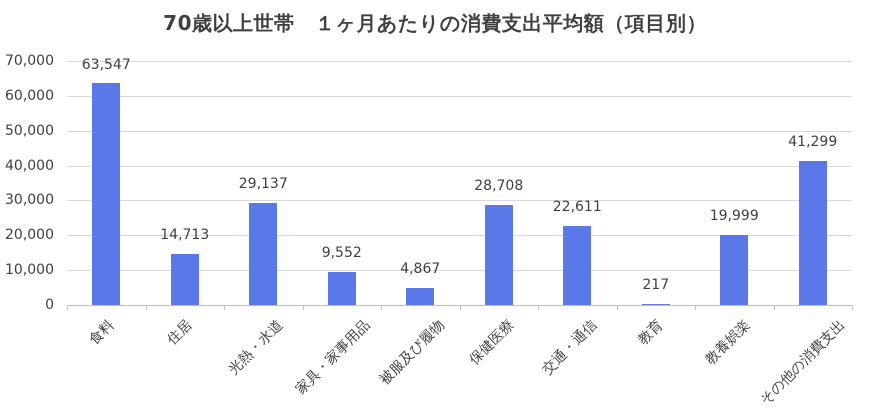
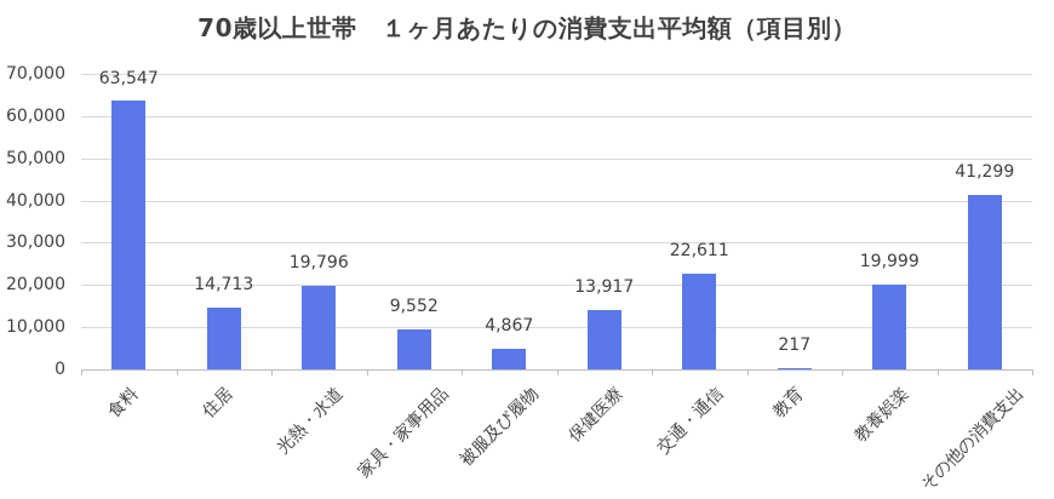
光熱・水道: 29,137 -> 19,796
保健医療: 28,708 -> 13,917
